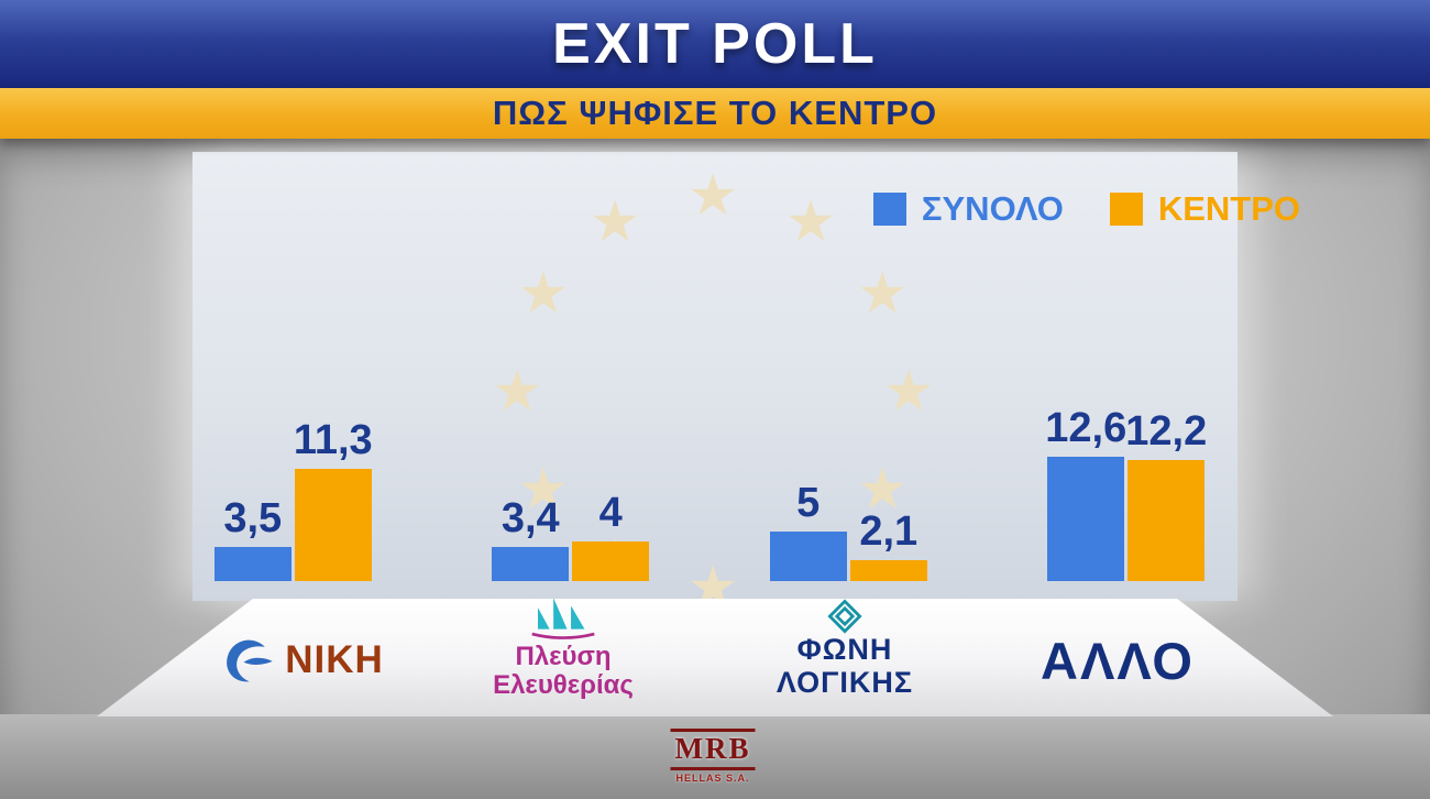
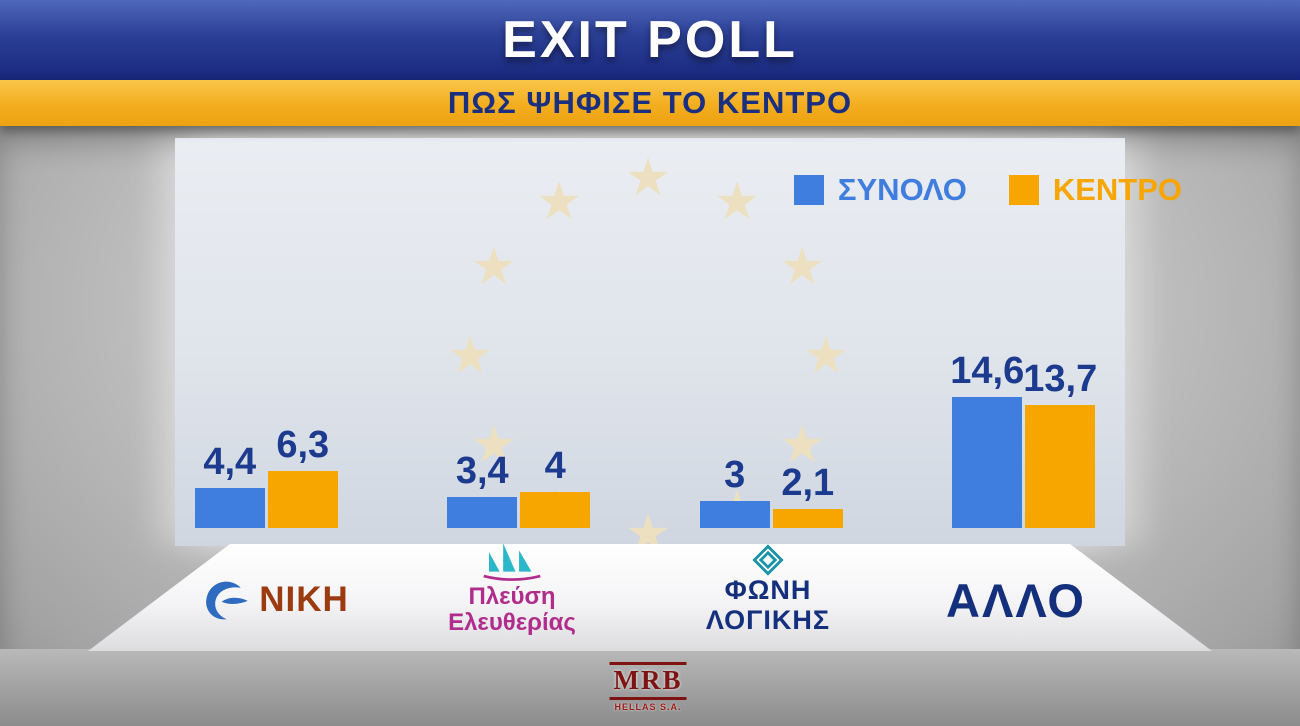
ΣΥΝΟΛΟ/ΝΙΚΗ: 3,5 -> 4,4
ΚΕΝΤΡΟ/ΝΙΚΗ: 11,3 -> 6,3
ΣΥΝΟΛΟ/ΦΩΝΗ ΛΟΓΙΚΗΣ: 5 -> 3
ΣΥΝΟΛΟ/ΑΛΛΟ: 12,6 -> 14,6
ΚΕΝΤΡΟ/ΑΛΛΟ: 12,2 -> 13,7
